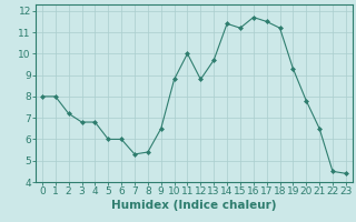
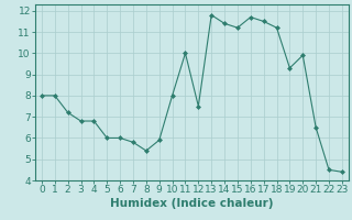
7: 5.3 -> 5.8
9: 6.5 -> 5.9
10: 8.8 -> 8.0
12: 8.8 -> 7.5
13: 9.7 -> 11.8
20: 7.8 -> 9.9
